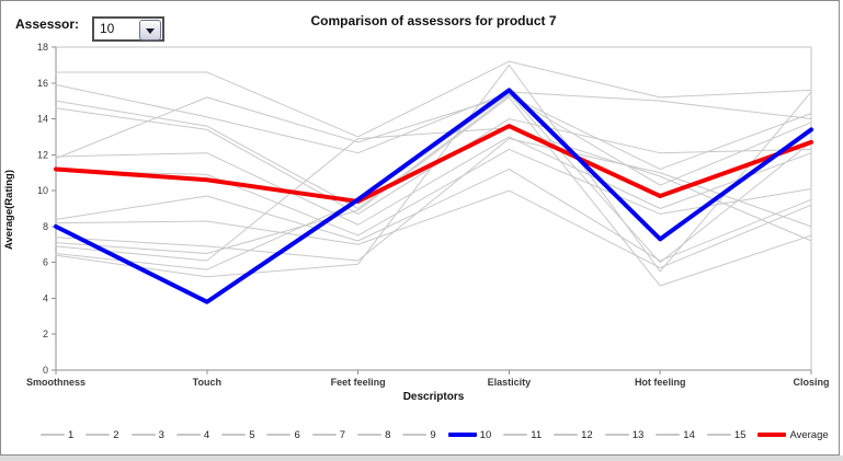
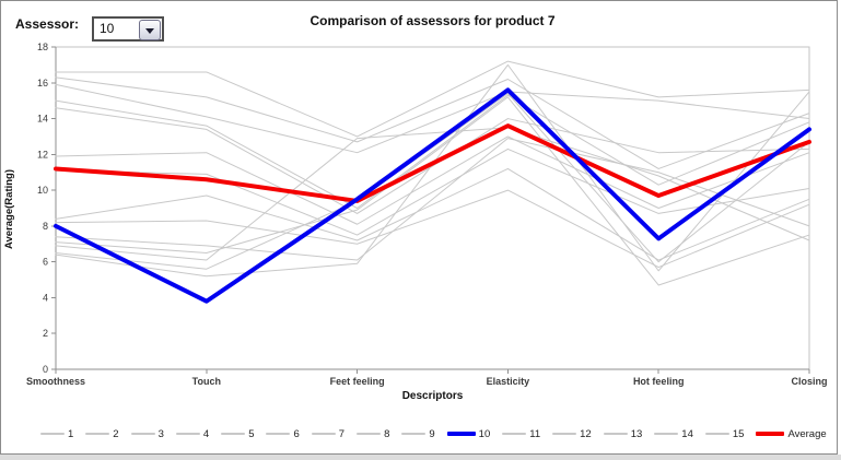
2/Smoothness: 11.8 -> 16.3
2/Elasticity: 15.3 -> 16.2
